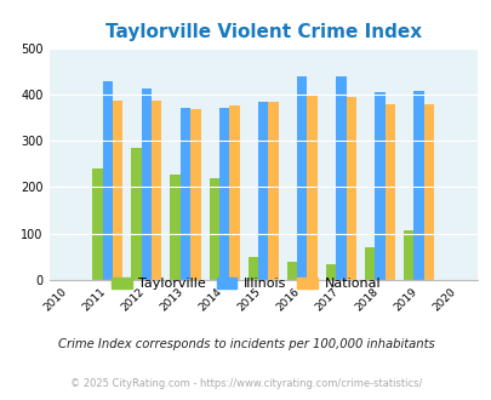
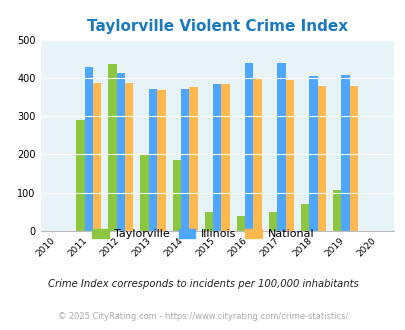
Taylorville/2011: 240 -> 290
Taylorville/2012: 285 -> 435
Taylorville/2013: 228 -> 200
Taylorville/2014: 220 -> 185
Taylorville/2017: 35 -> 50
